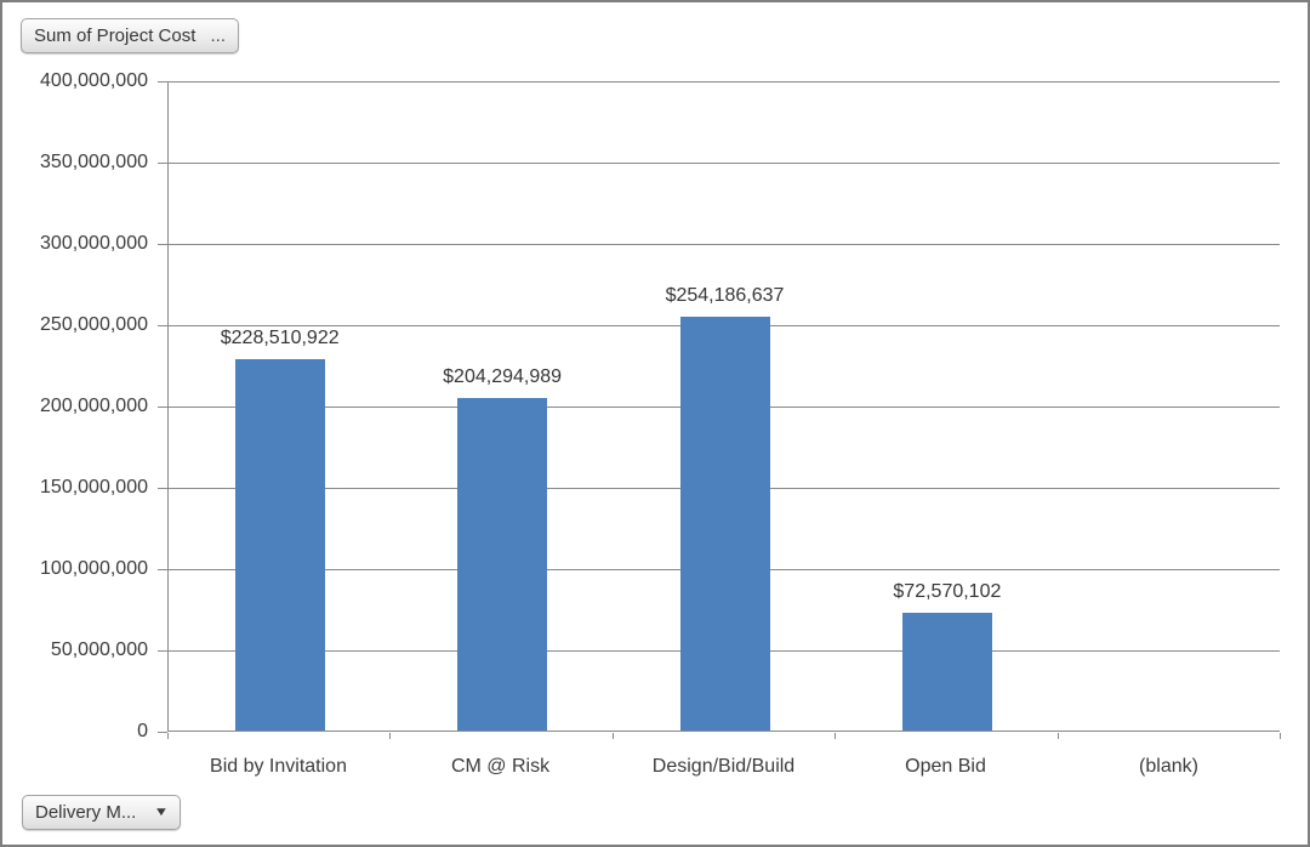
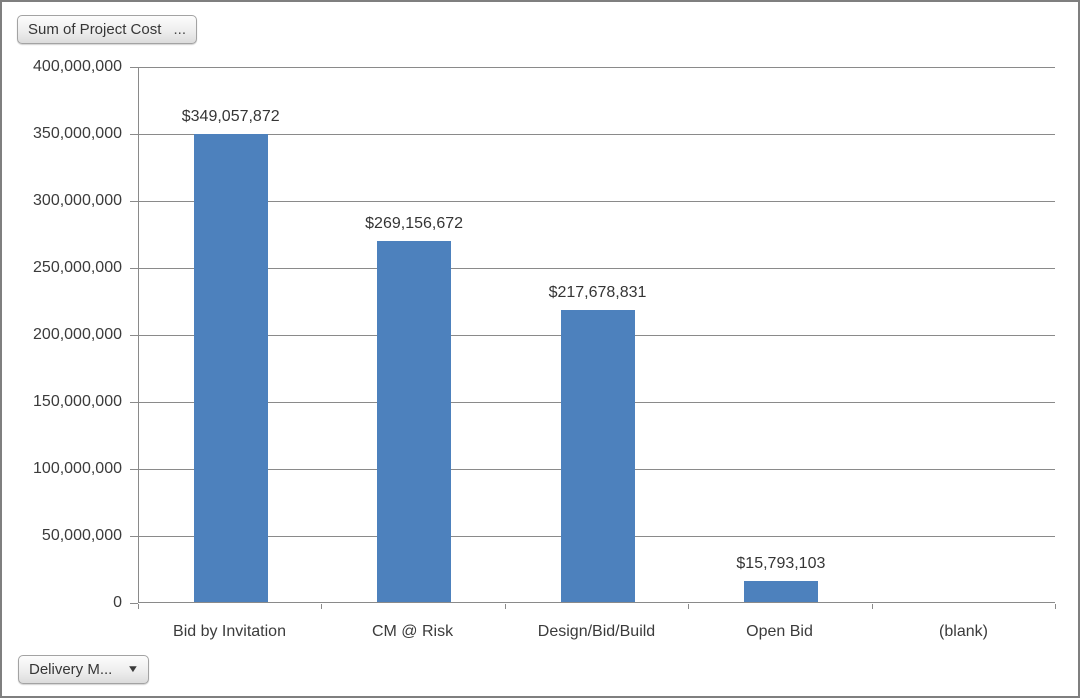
Bid by Invitation: $228,510,922 -> $349,057,872
CM @ Risk: $204,294,989 -> $269,156,672
Design/Bid/Build: $254,186,637 -> $217,678,831
Open Bid: $72,570,102 -> $15,793,103
